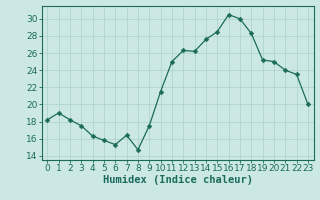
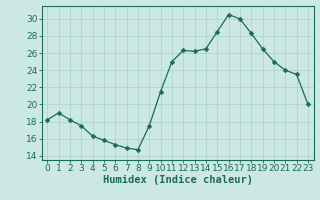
7: 16.4 -> 14.9
14: 27.6 -> 26.5
19: 25.2 -> 26.5
